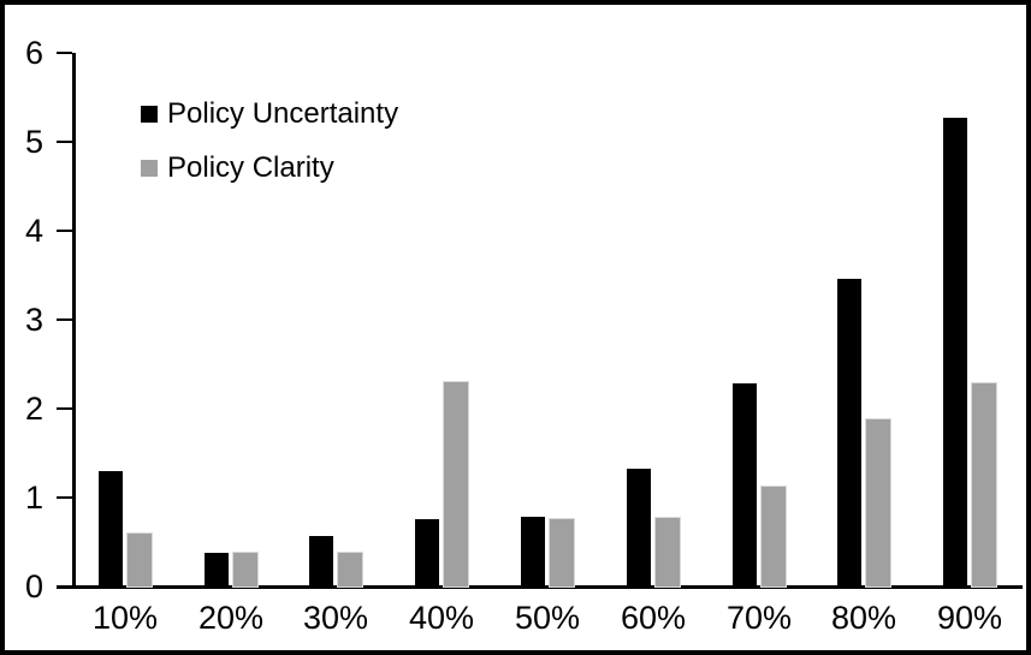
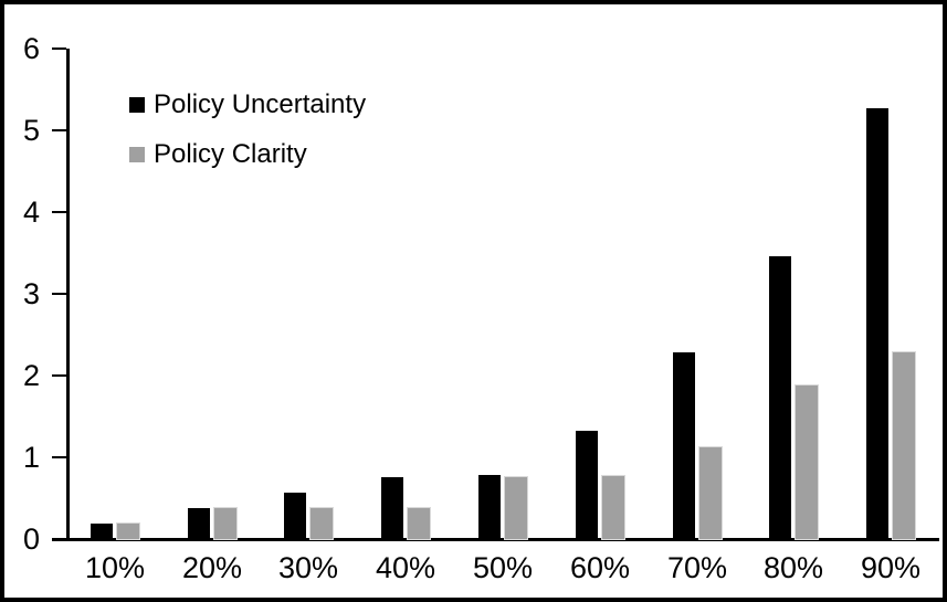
Policy Uncertainty/10%: 1.3 -> 0.2
Policy Clarity/10%: 0.6 -> 0.2
Policy Clarity/40%: 2.3 -> 0.4
